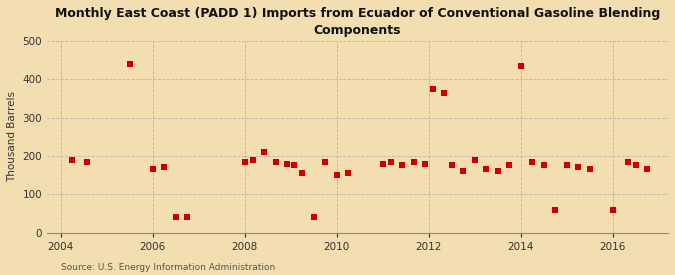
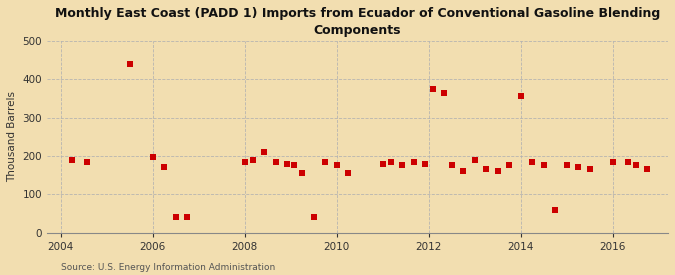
2006: 165 -> 198
2010: 150 -> 175
2014: 435 -> 355
2016: 60 -> 185
